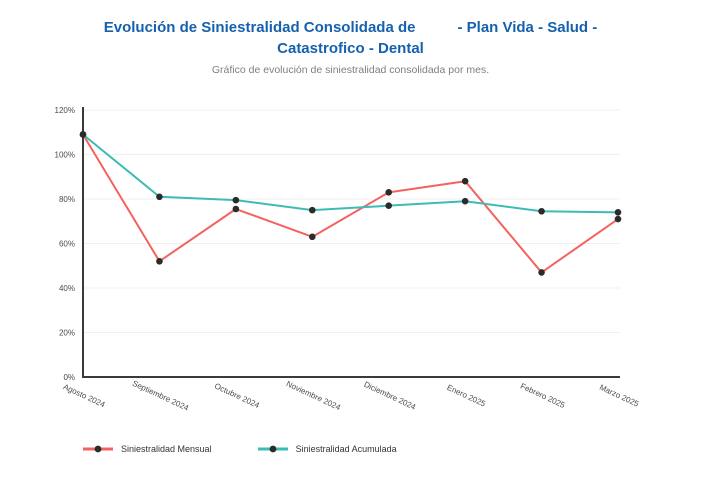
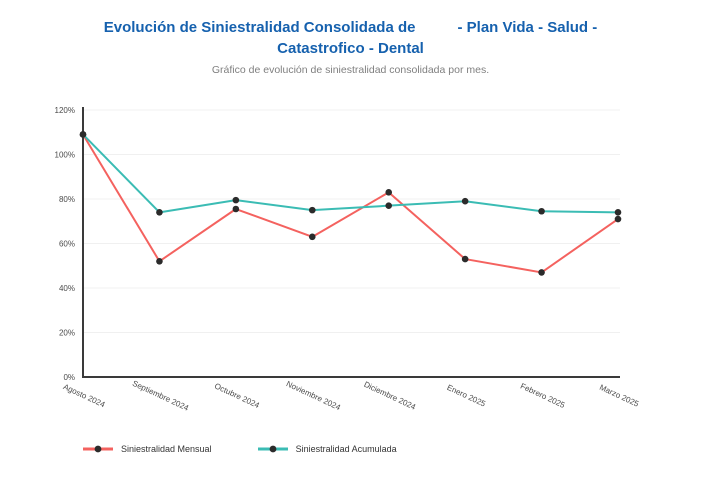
Siniestralidad Acumulada/Septiembre 2024: 81% -> 74%
Siniestralidad Mensual/Enero 2025: 88% -> 53%
